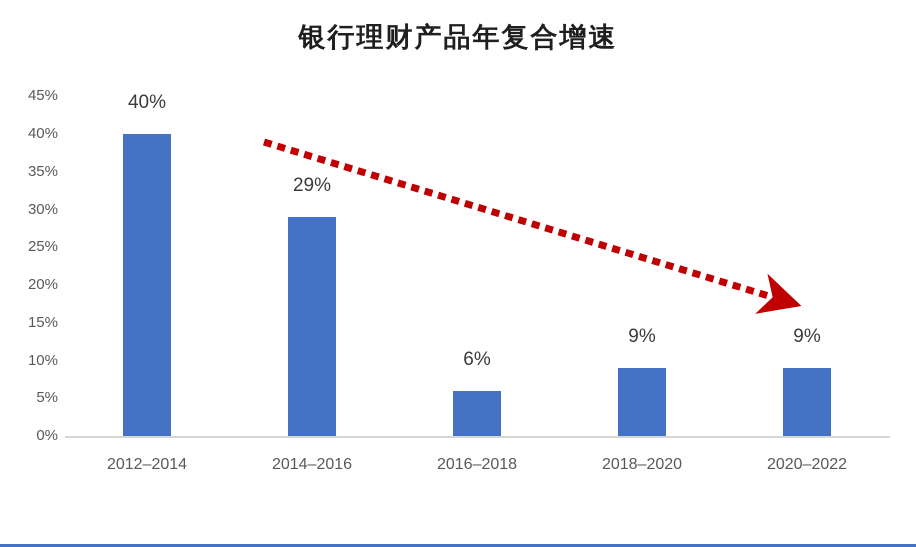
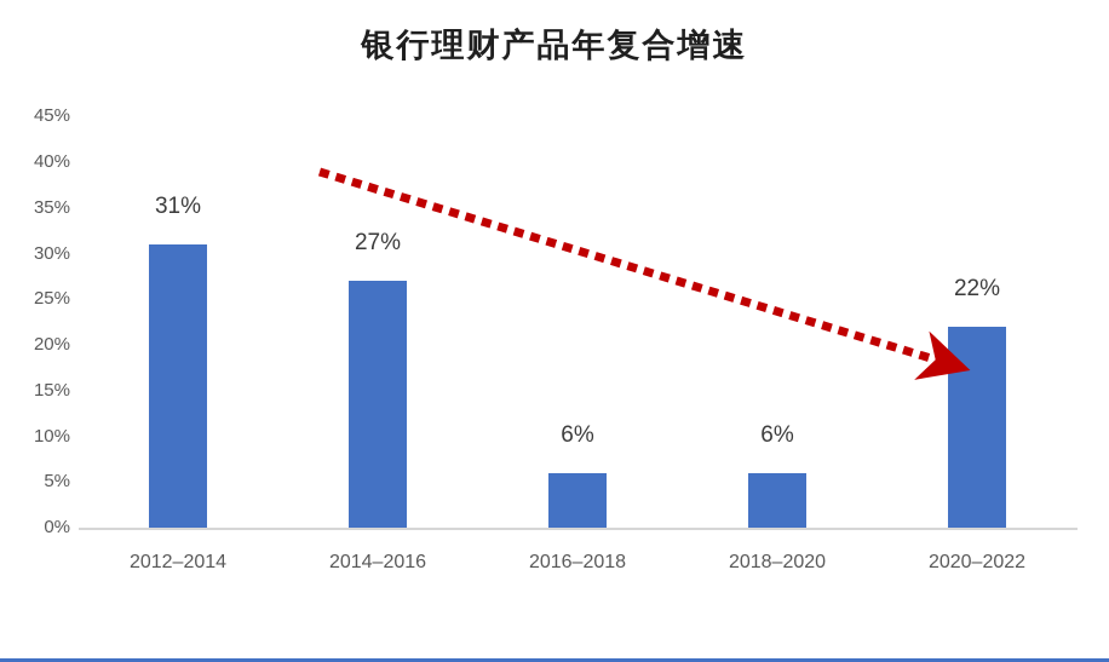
2012–2014: 40% -> 31%
2014–2016: 29% -> 27%
2018–2020: 9% -> 6%
2020–2022: 9% -> 22%
